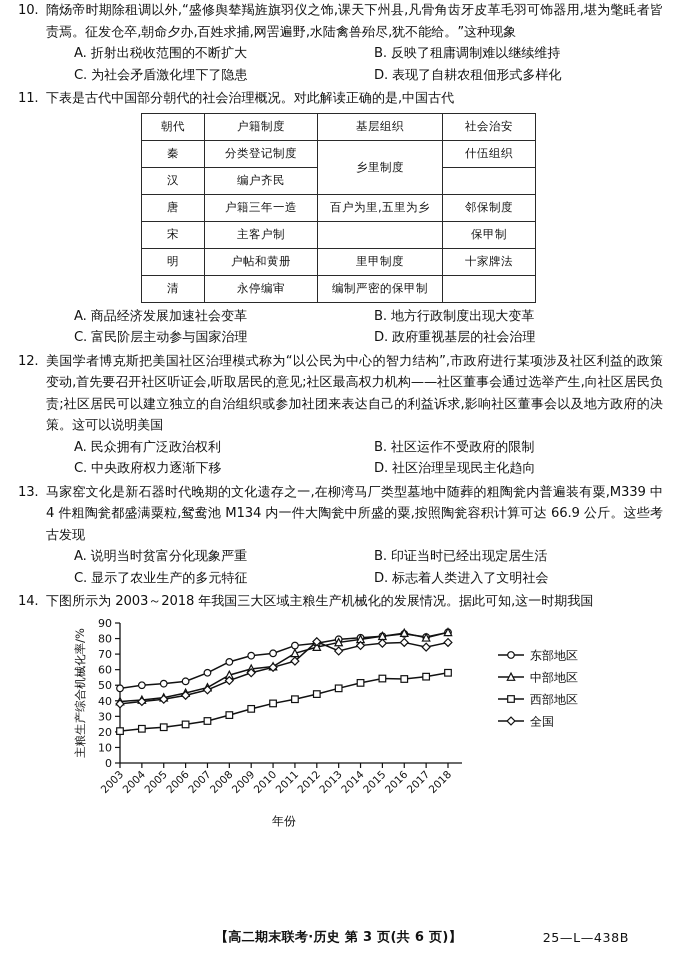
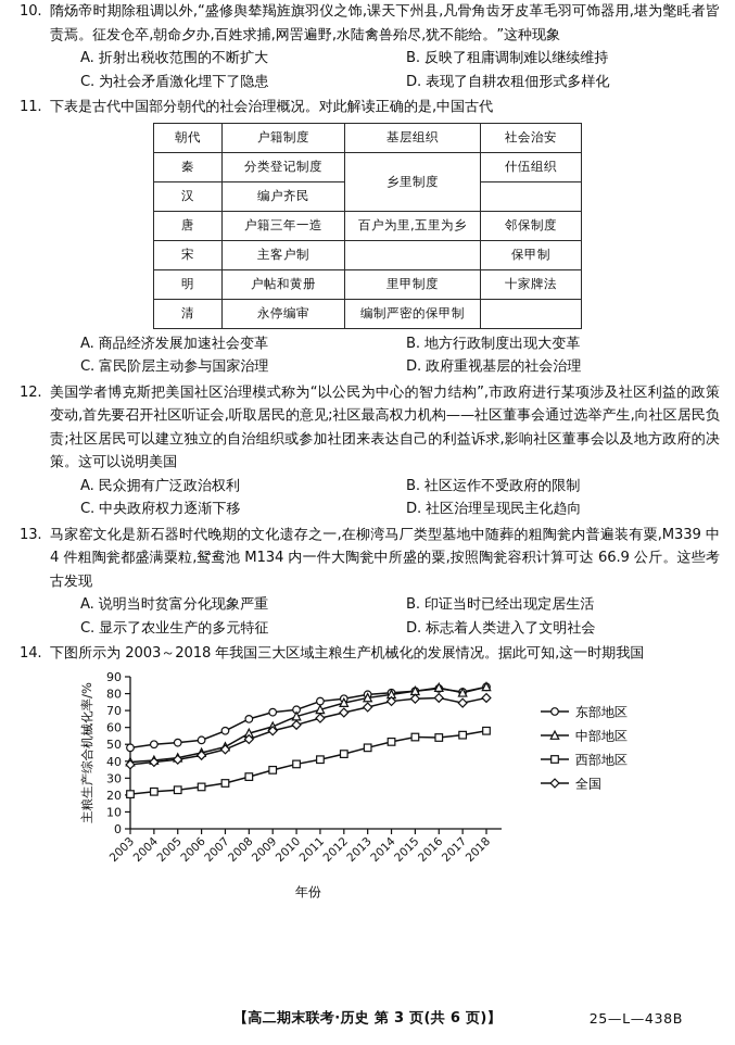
中部地区/2010: 62 -> 66
全国/2012: 78 -> 69
